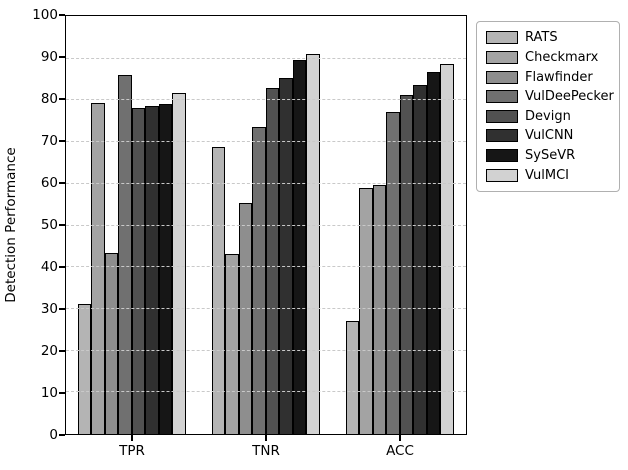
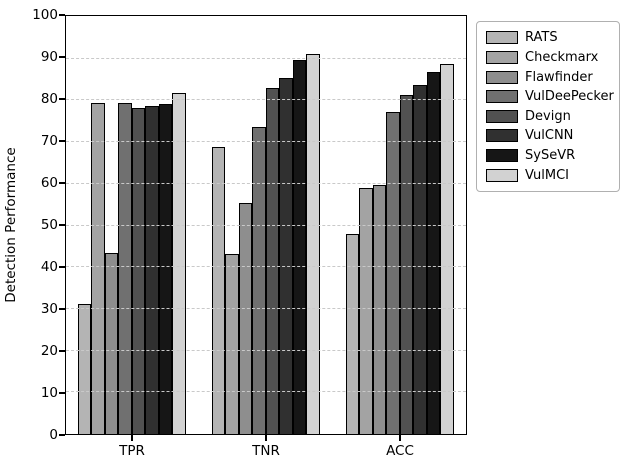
VulDeePecker/TPR: 86 -> 79
RATS/ACC: 27 -> 48
